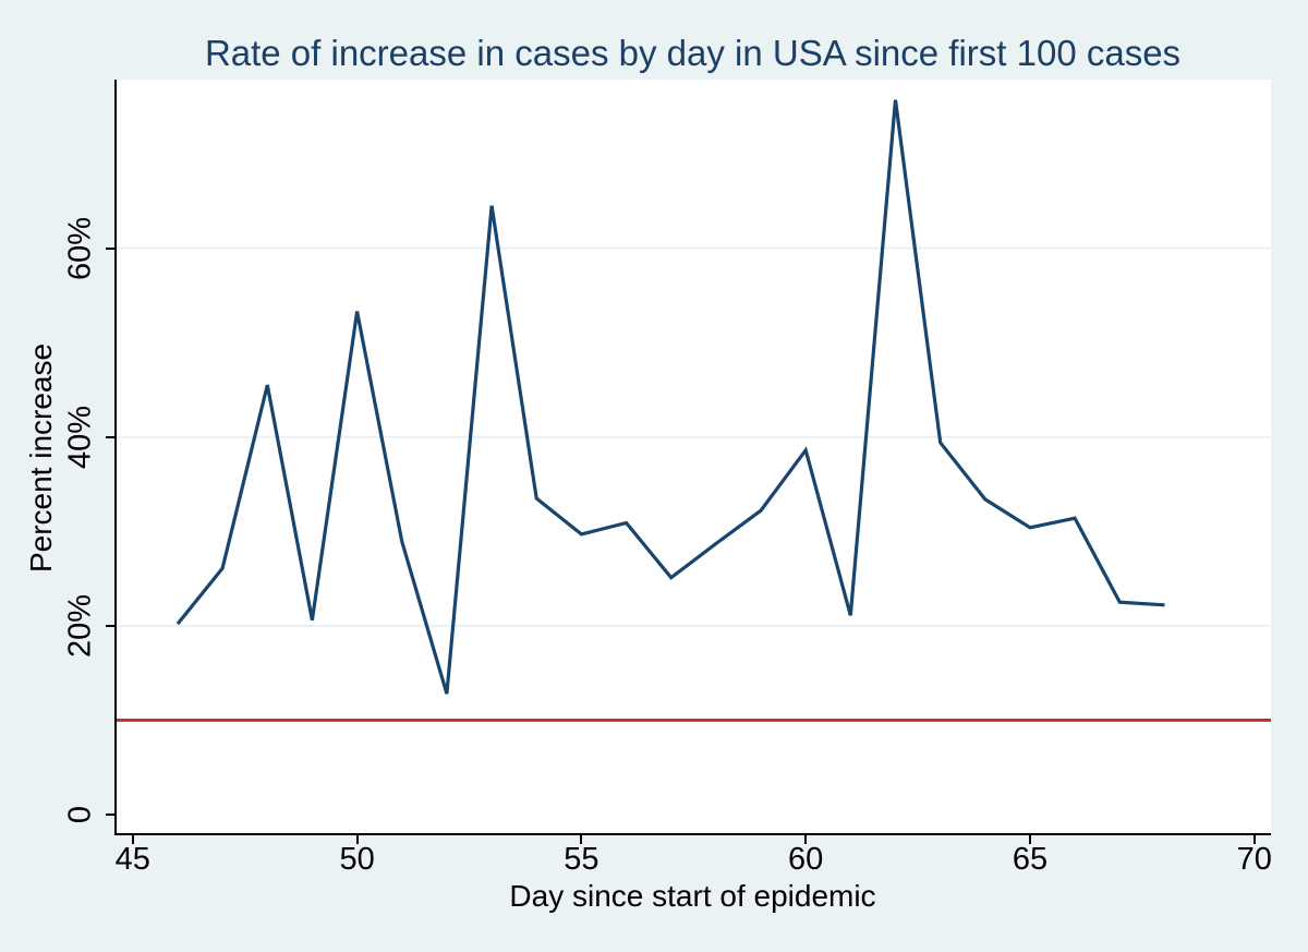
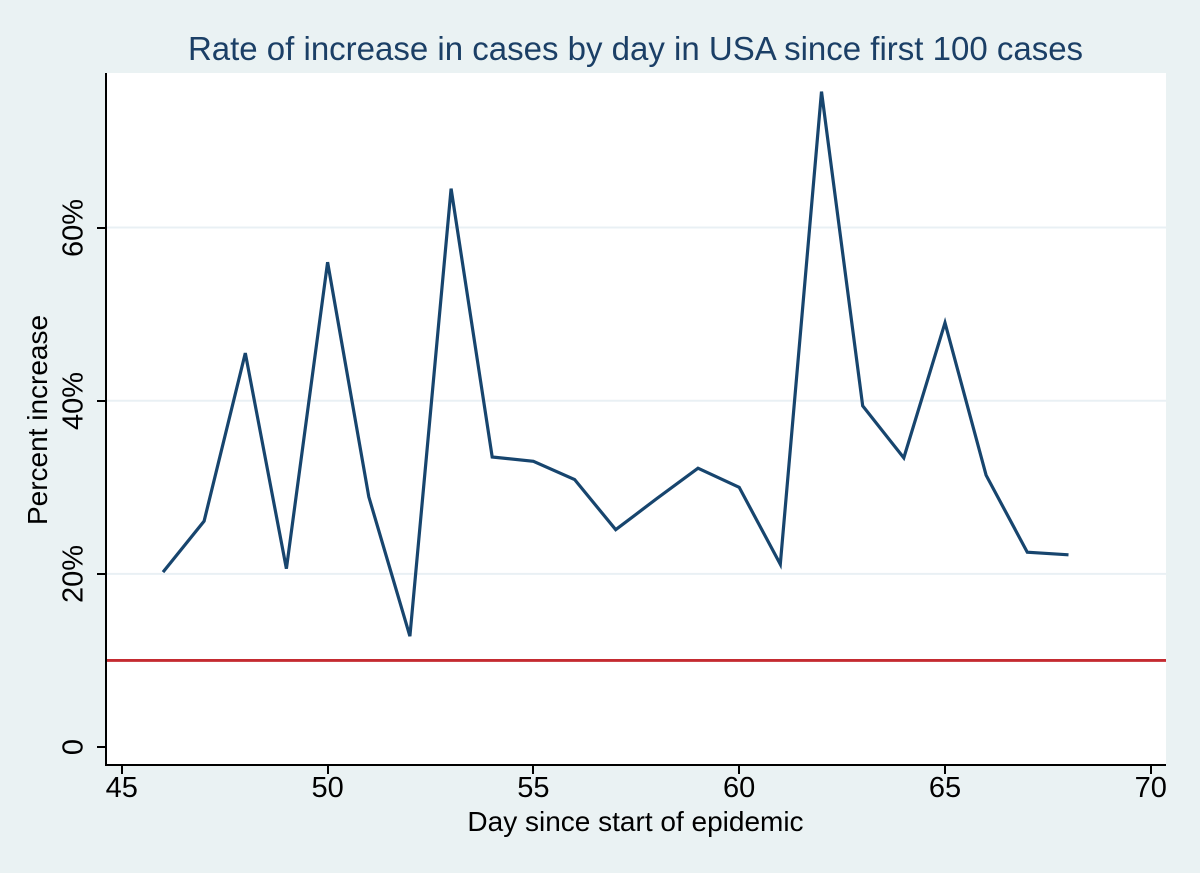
50: 53% -> 56%
55: 30% -> 33%
60: 39% -> 30%
65: 30% -> 49%
